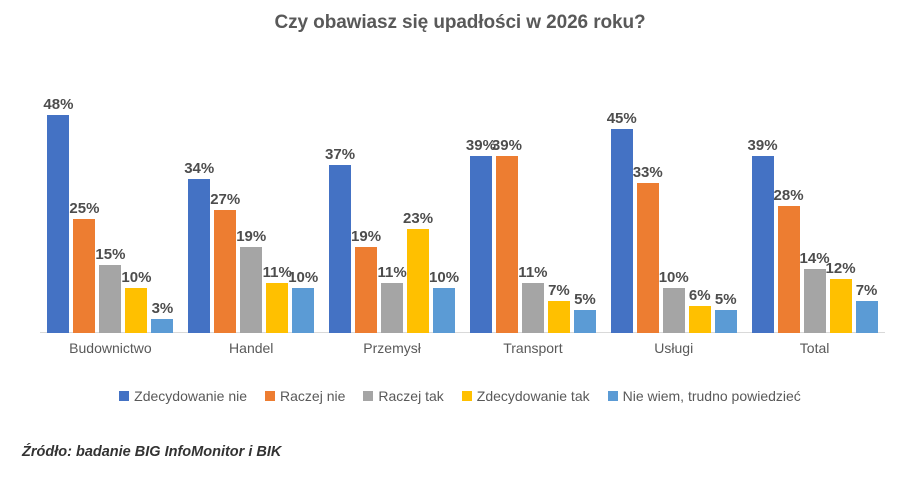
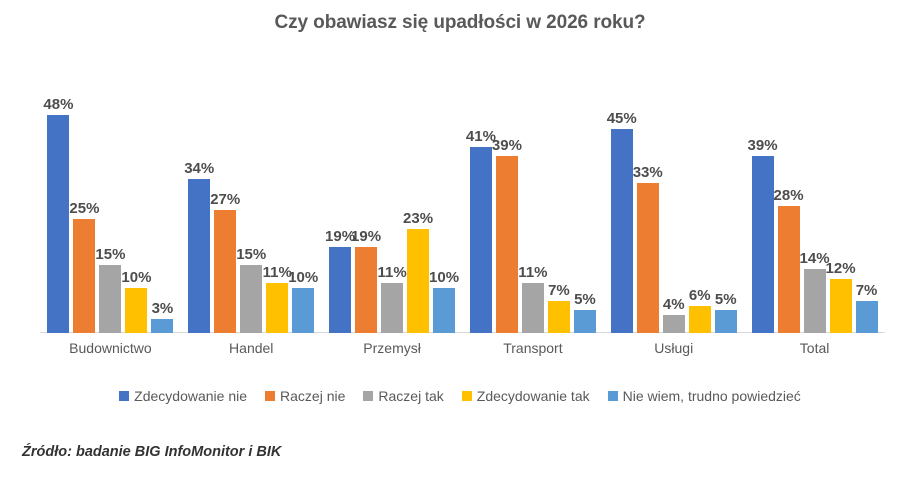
Raczej tak/Handel: 19% -> 15%
Zdecydowanie nie/Przemysł: 37% -> 19%
Zdecydowanie nie/Transport: 39% -> 41%
Raczej tak/Usługi: 10% -> 4%
